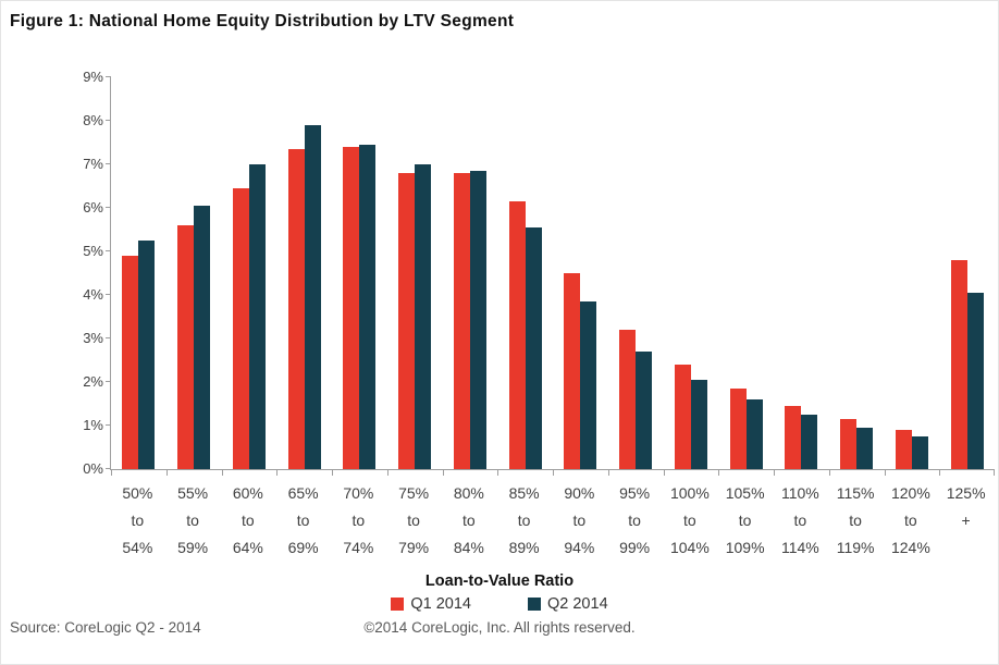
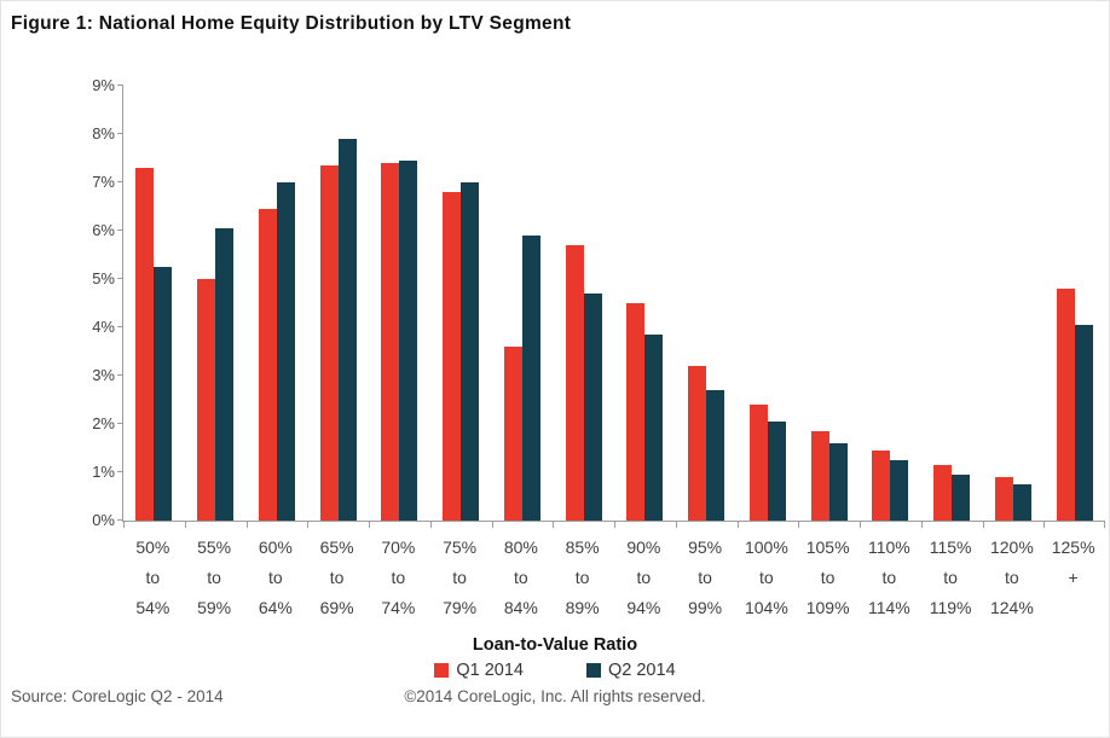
Q1 2014/50% to 54%: 4.9% -> 7.3%
Q1 2014/55% to 59%: 5.6% -> 5.0%
Q1 2014/80% to 84%: 6.8% -> 3.6%
Q2 2014/80% to 84%: 6.8% -> 5.9%
Q1 2014/85% to 89%: 6.2% -> 5.7%
Q2 2014/85% to 89%: 5.5% -> 4.7%
